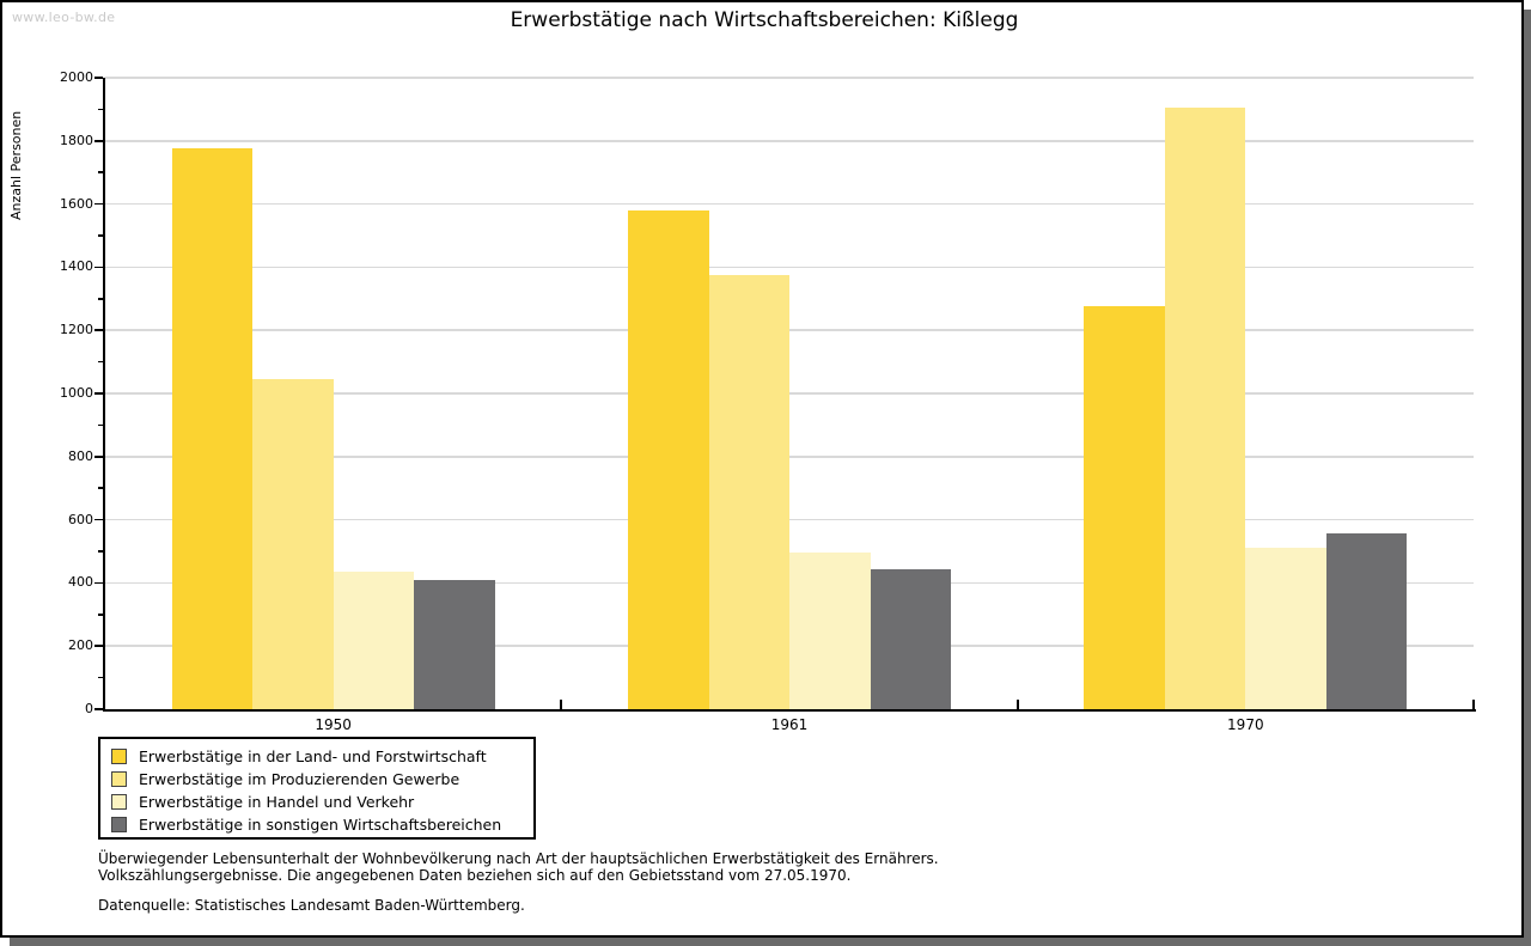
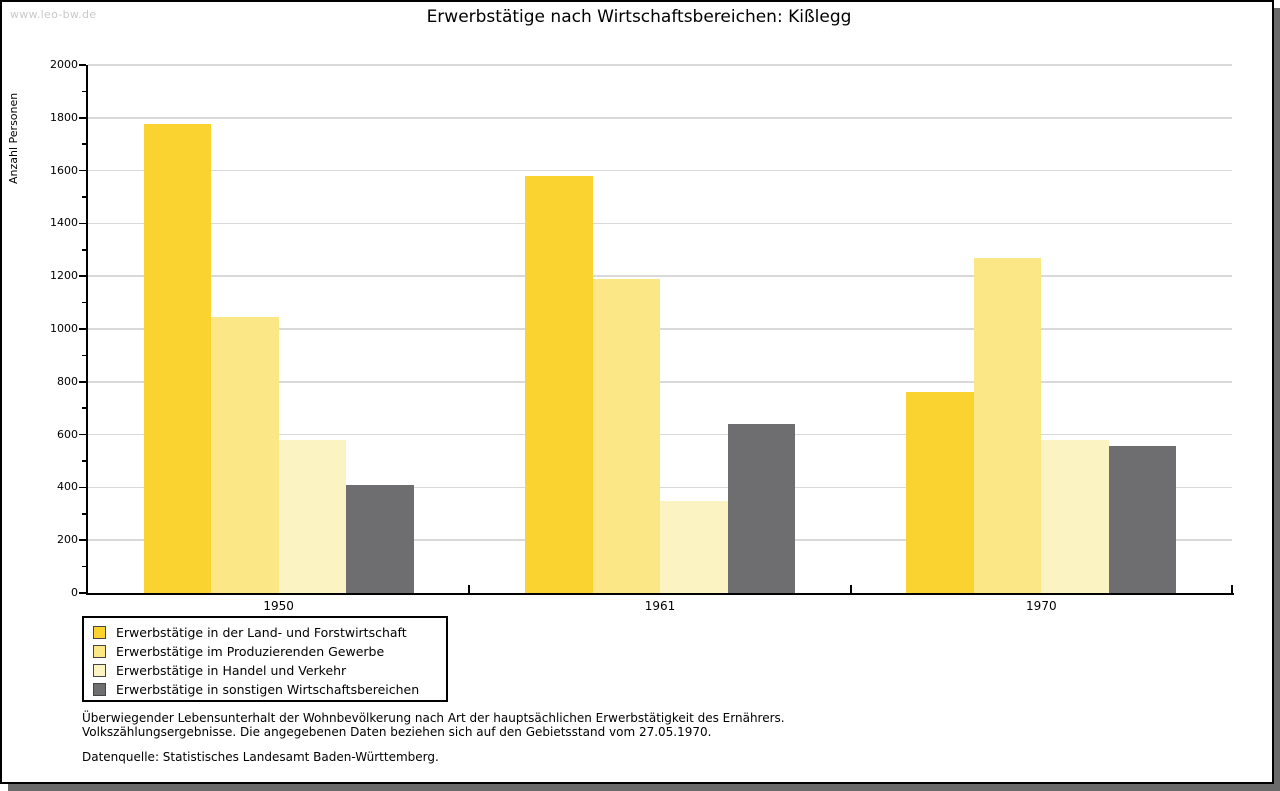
Erwerbstätige in Handel und Verkehr/1950: 440 -> 580
Erwerbstätige im Produzierenden Gewerbe/1961: 1380 -> 1190
Erwerbstätige in Handel und Verkehr/1961: 500 -> 350
Erwerbstätige in sonstigen Wirtschaftsbereichen/1961: 440 -> 640
Erwerbstätige in der Land- und Forstwirtschaft/1970: 1280 -> 760
Erwerbstätige im Produzierenden Gewerbe/1970: 1900 -> 1270
Erwerbstätige in Handel und Verkehr/1970: 510 -> 580
